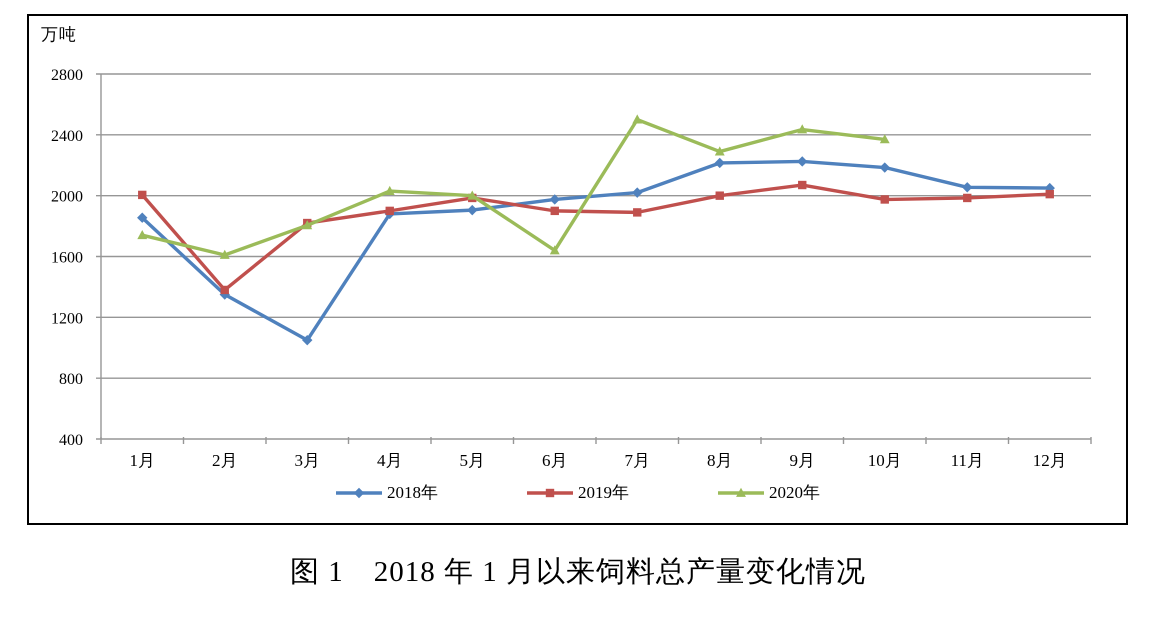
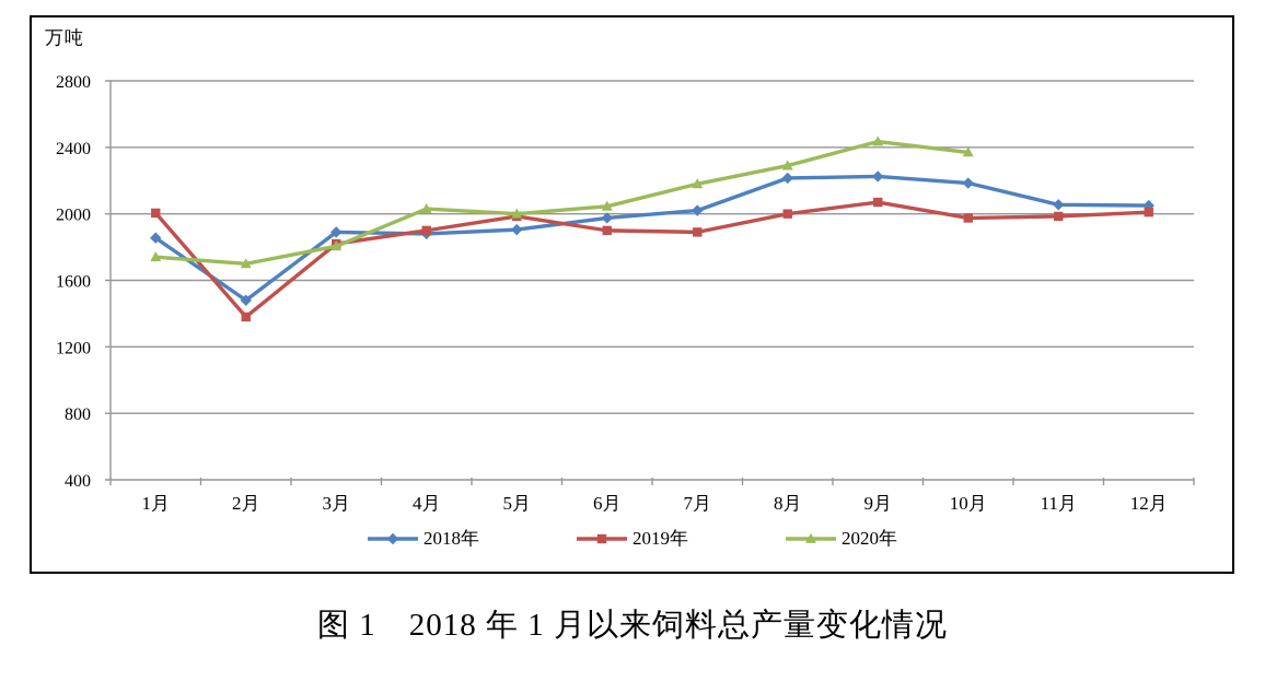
2018年/2月: 1350 -> 1480
2020年/2月: 1610 -> 1700
2018年/3月: 1050 -> 1890
2020年/6月: 1640 -> 2040
2020年/7月: 2500 -> 2180
